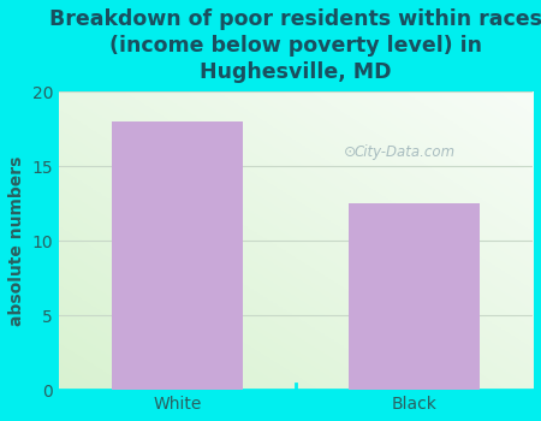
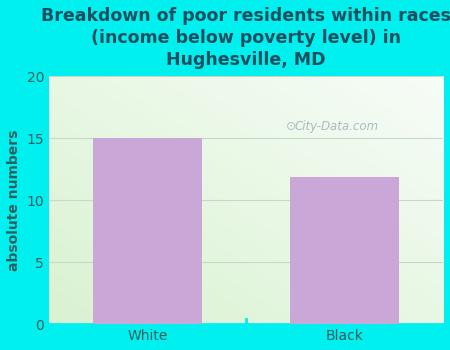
White: 18.0 -> 15.0
Black: 12.5 -> 11.9
